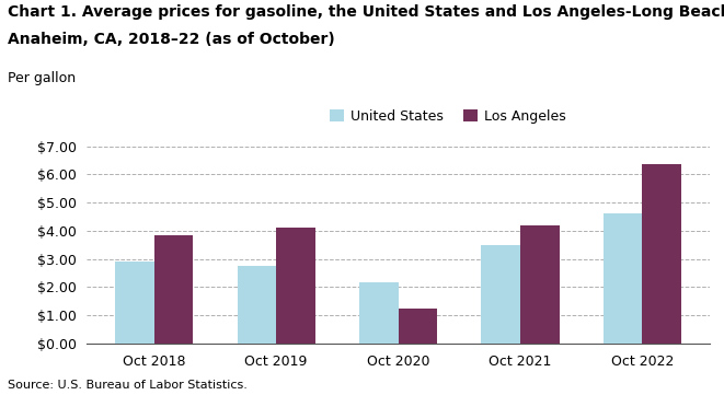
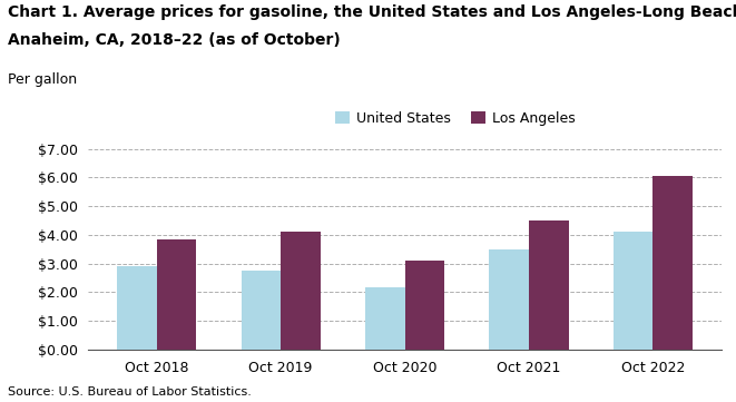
Los Angeles/Oct 2020: $1.25 -> $3.12
Los Angeles/Oct 2021: $4.20 -> $4.50
United States/Oct 2022: $4.60 -> $4.10
Los Angeles/Oct 2022: $6.35 -> $6.06
